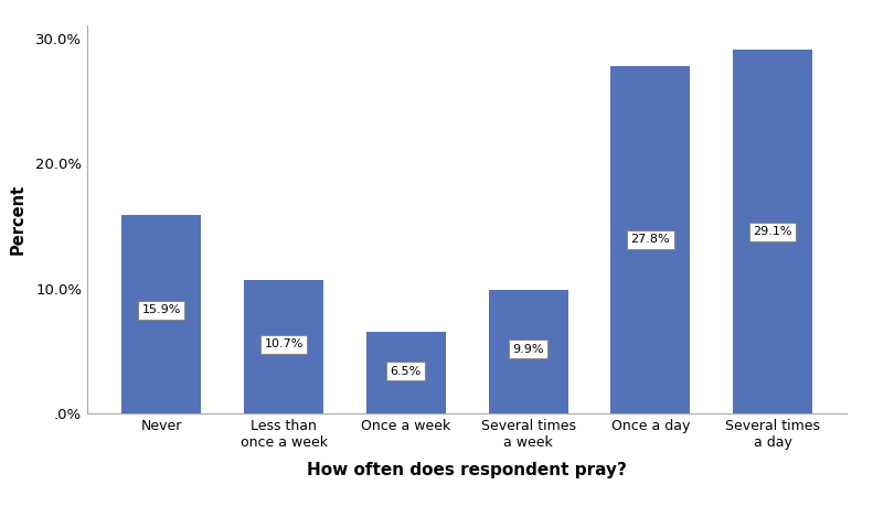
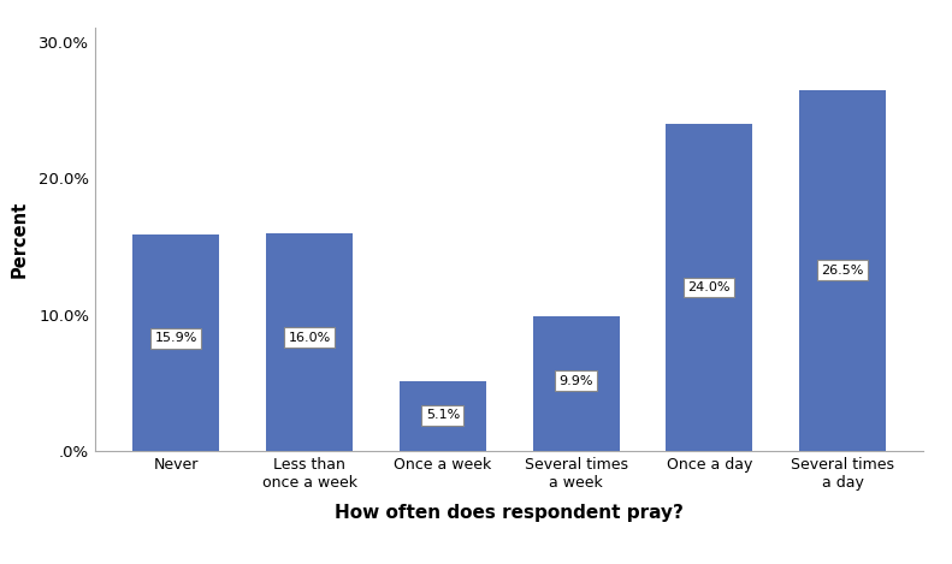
Less than once a week: 10.7% -> 16.0%
Once a week: 6.5% -> 5.1%
Once a day: 27.8% -> 24.0%
Several times a day: 29.1% -> 26.5%
